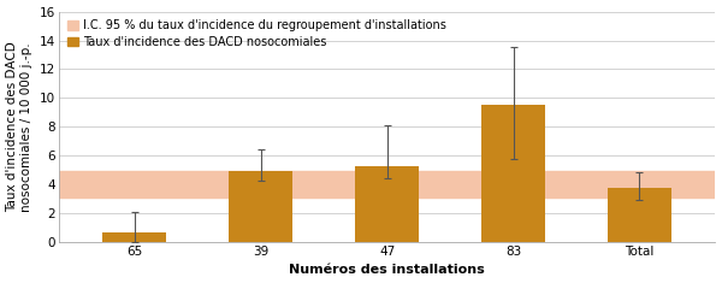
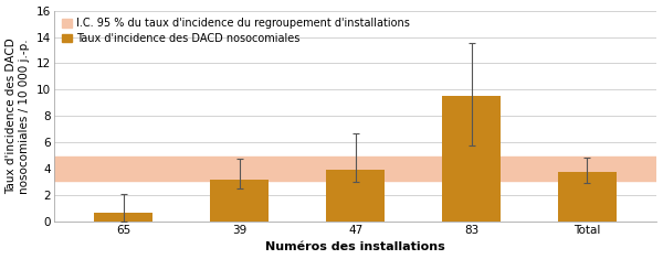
39: 4.9 -> 3.2
47: 5.3 -> 3.9
